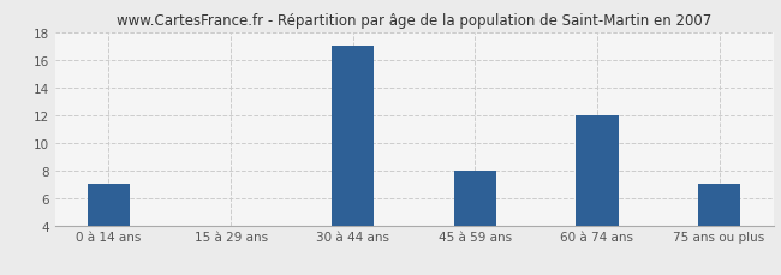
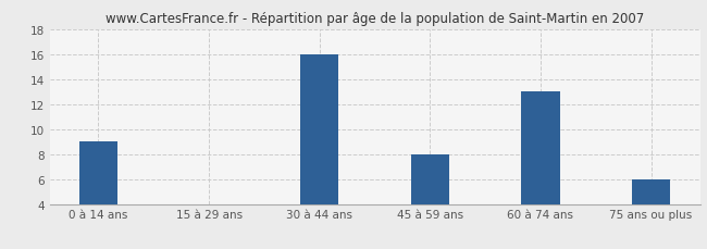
0 à 14 ans: 7 -> 9
30 à 44 ans: 17 -> 16
60 à 74 ans: 12 -> 13
75 ans ou plus: 7 -> 6
